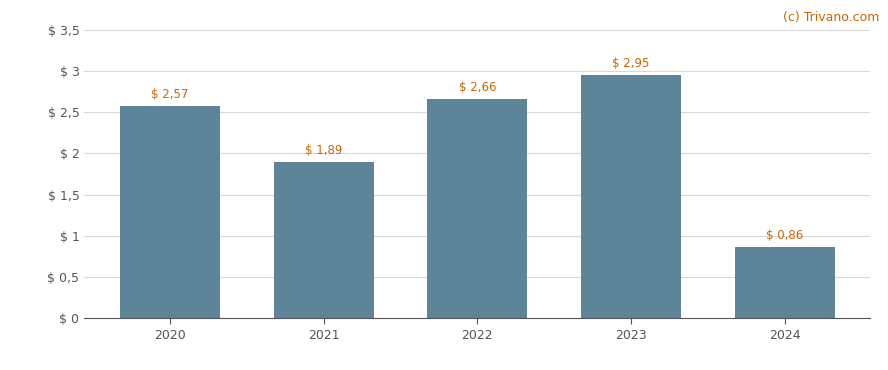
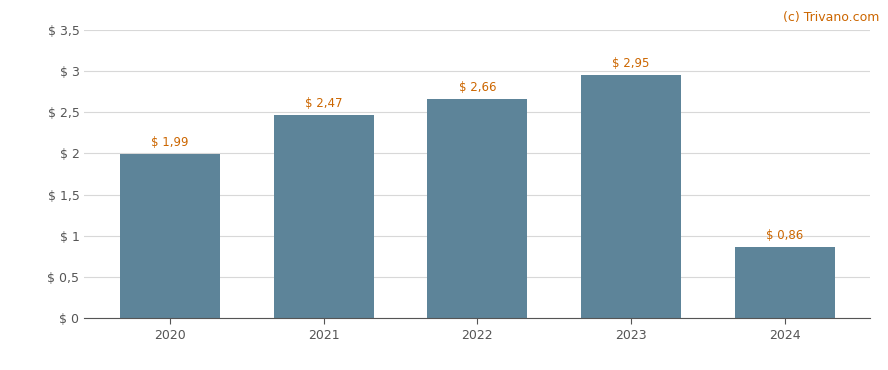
2020: 2,57 -> 1,99
2021: 1,89 -> 2,47
